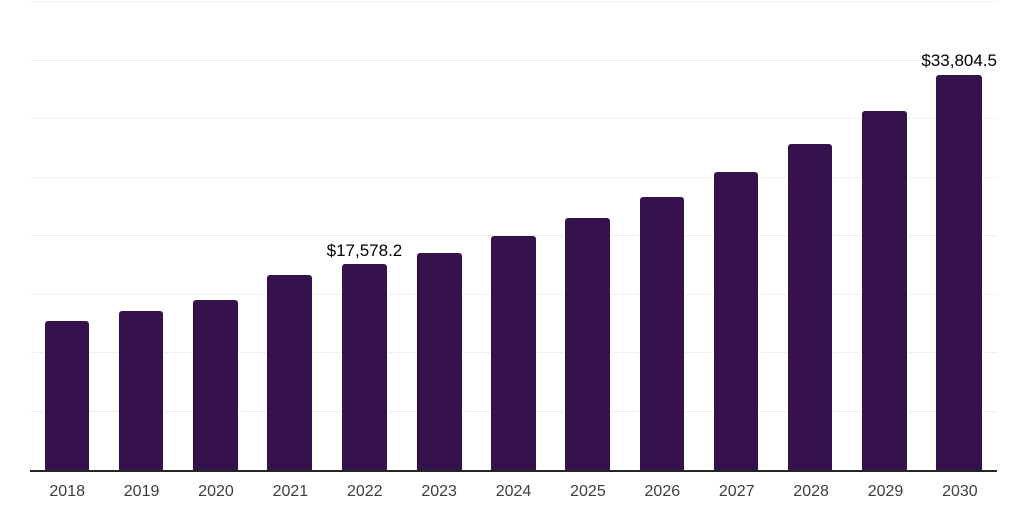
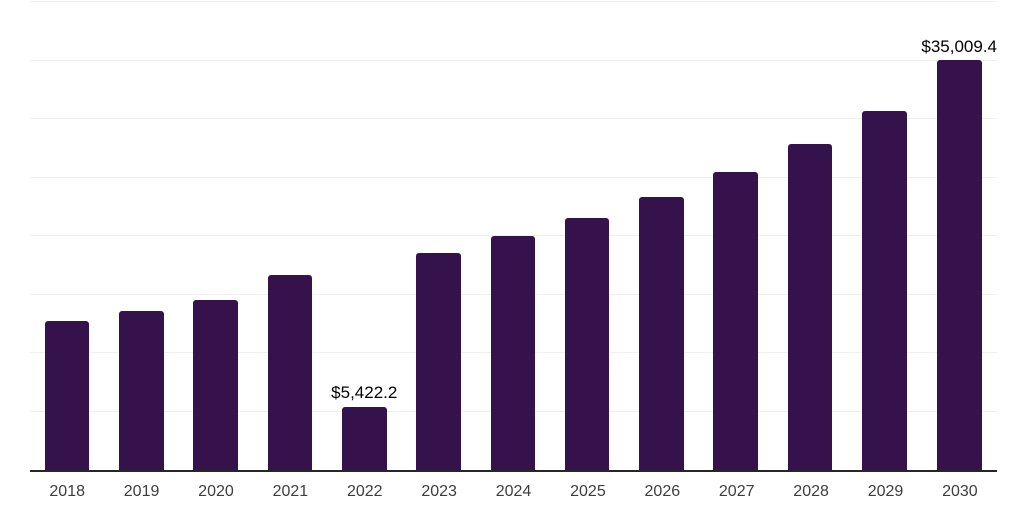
2022: $17,578.2 -> $5,422.2
2030: $33,804.5 -> $35,009.4
